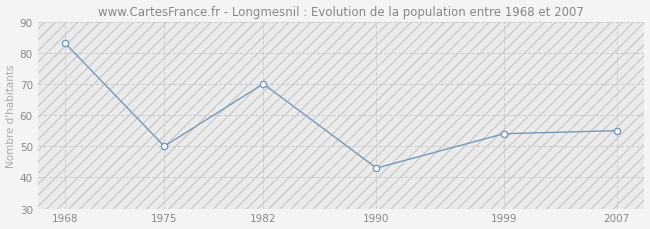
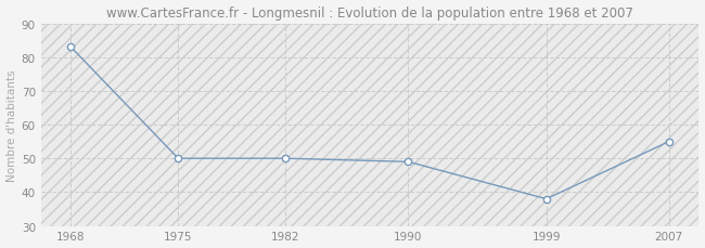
1982: 70 -> 50
1990: 43 -> 49
1999: 54 -> 38
